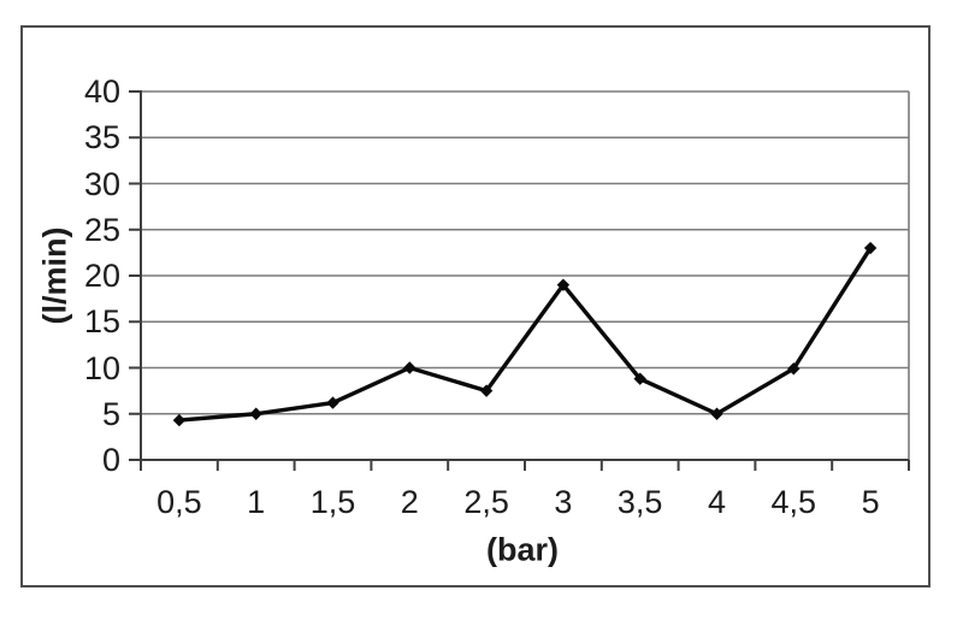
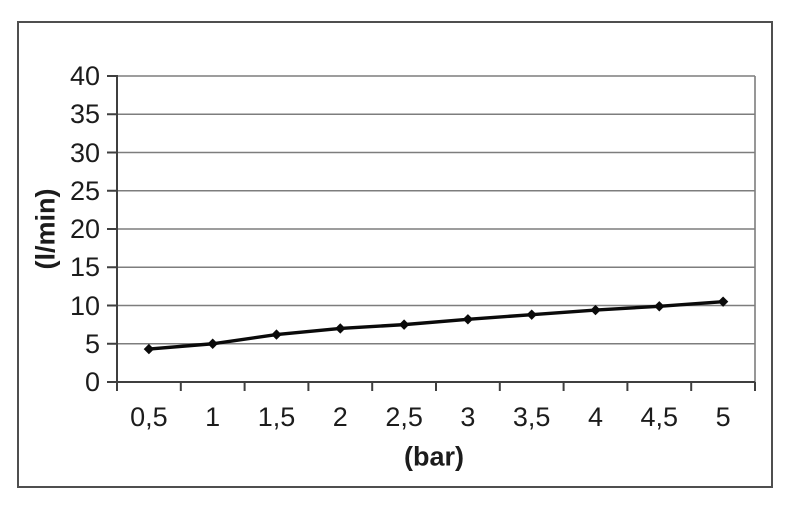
2: 10 -> 7
3: 19 -> 8
4: 5 -> 9
5: 23 -> 10
